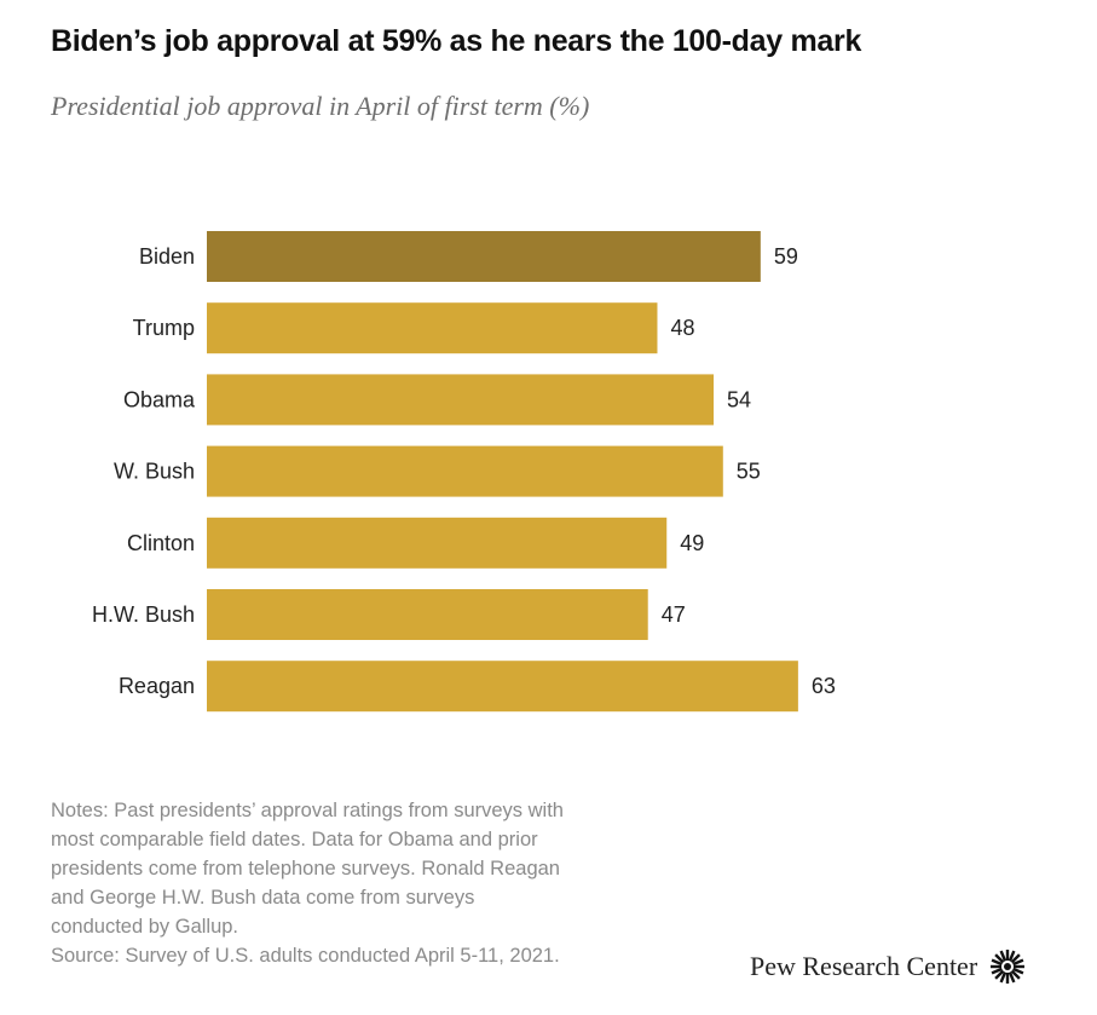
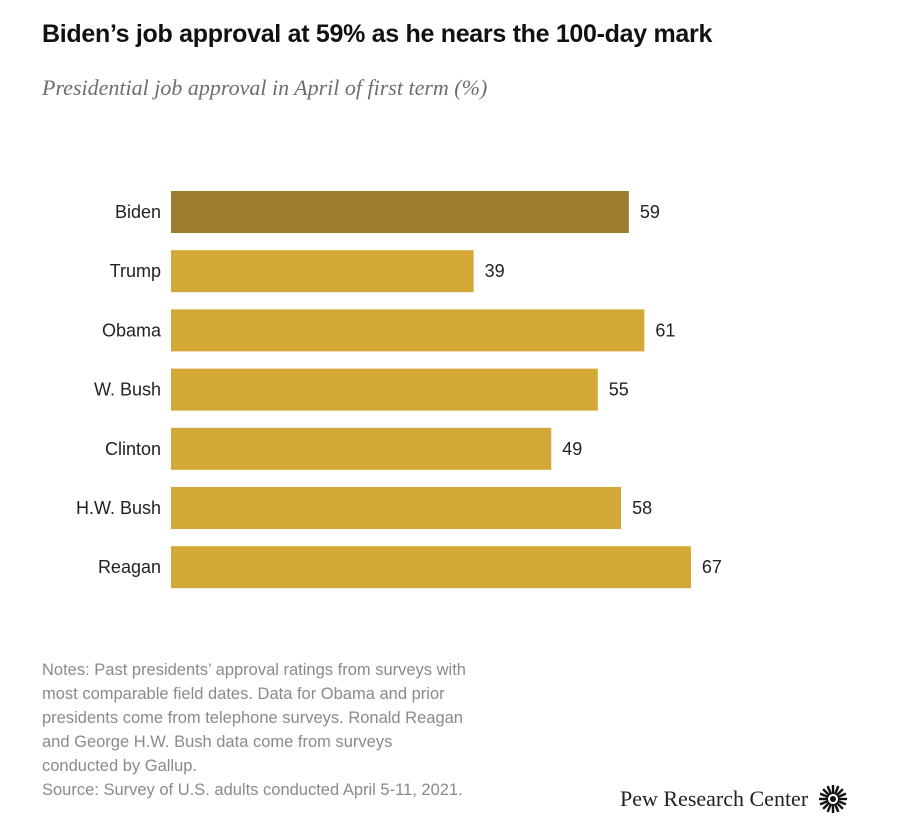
Trump: 48 -> 39
Obama: 54 -> 61
H.W. Bush: 47 -> 58
Reagan: 63 -> 67
